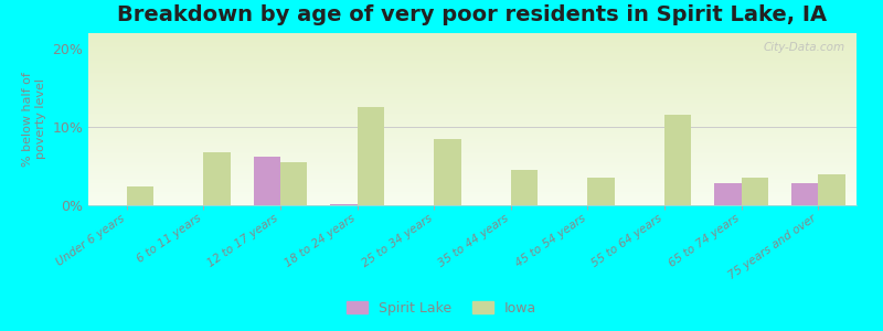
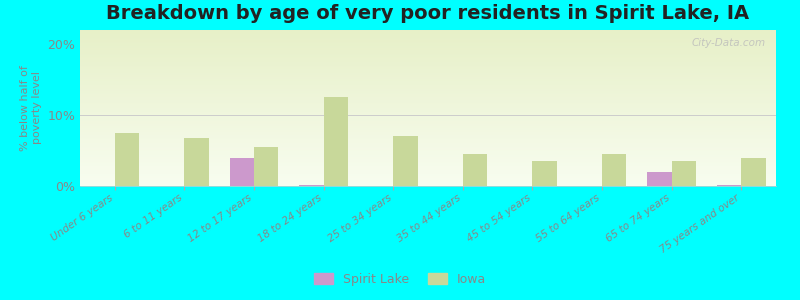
Iowa/Under 6 years: 2.4% -> 7.5%
Spirit Lake/12 to 17 years: 6.2% -> 4.0%
Iowa/25 to 34 years: 8.4% -> 7.0%
Iowa/55 to 64 years: 11.6% -> 4.5%
Spirit Lake/65 to 74 years: 2.8% -> 2.0%
Spirit Lake/75 years and over: 2.8% -> 0.2%
